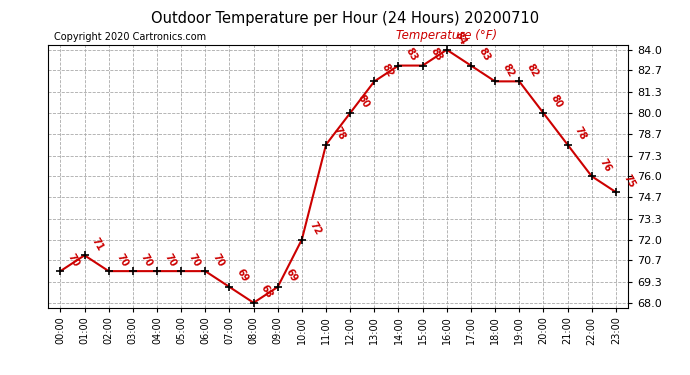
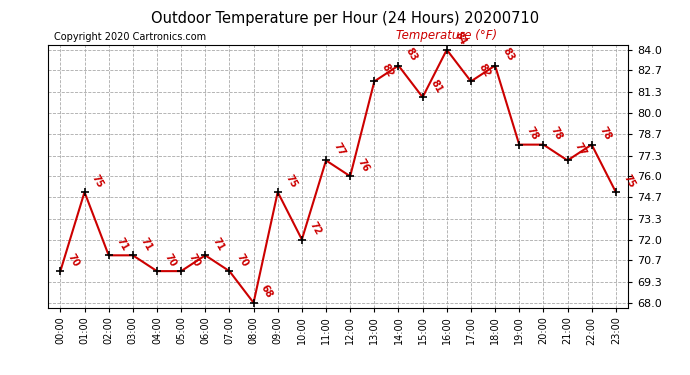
01:00: 71 -> 75
02:00: 70 -> 71
03:00: 70 -> 71
06:00: 70 -> 71
07:00: 69 -> 70
09:00: 69 -> 75
11:00: 78 -> 77
12:00: 80 -> 76
15:00: 83 -> 81
17:00: 83 -> 82
18:00: 82 -> 83
19:00: 82 -> 78
20:00: 80 -> 78
21:00: 78 -> 77
22:00: 76 -> 78
